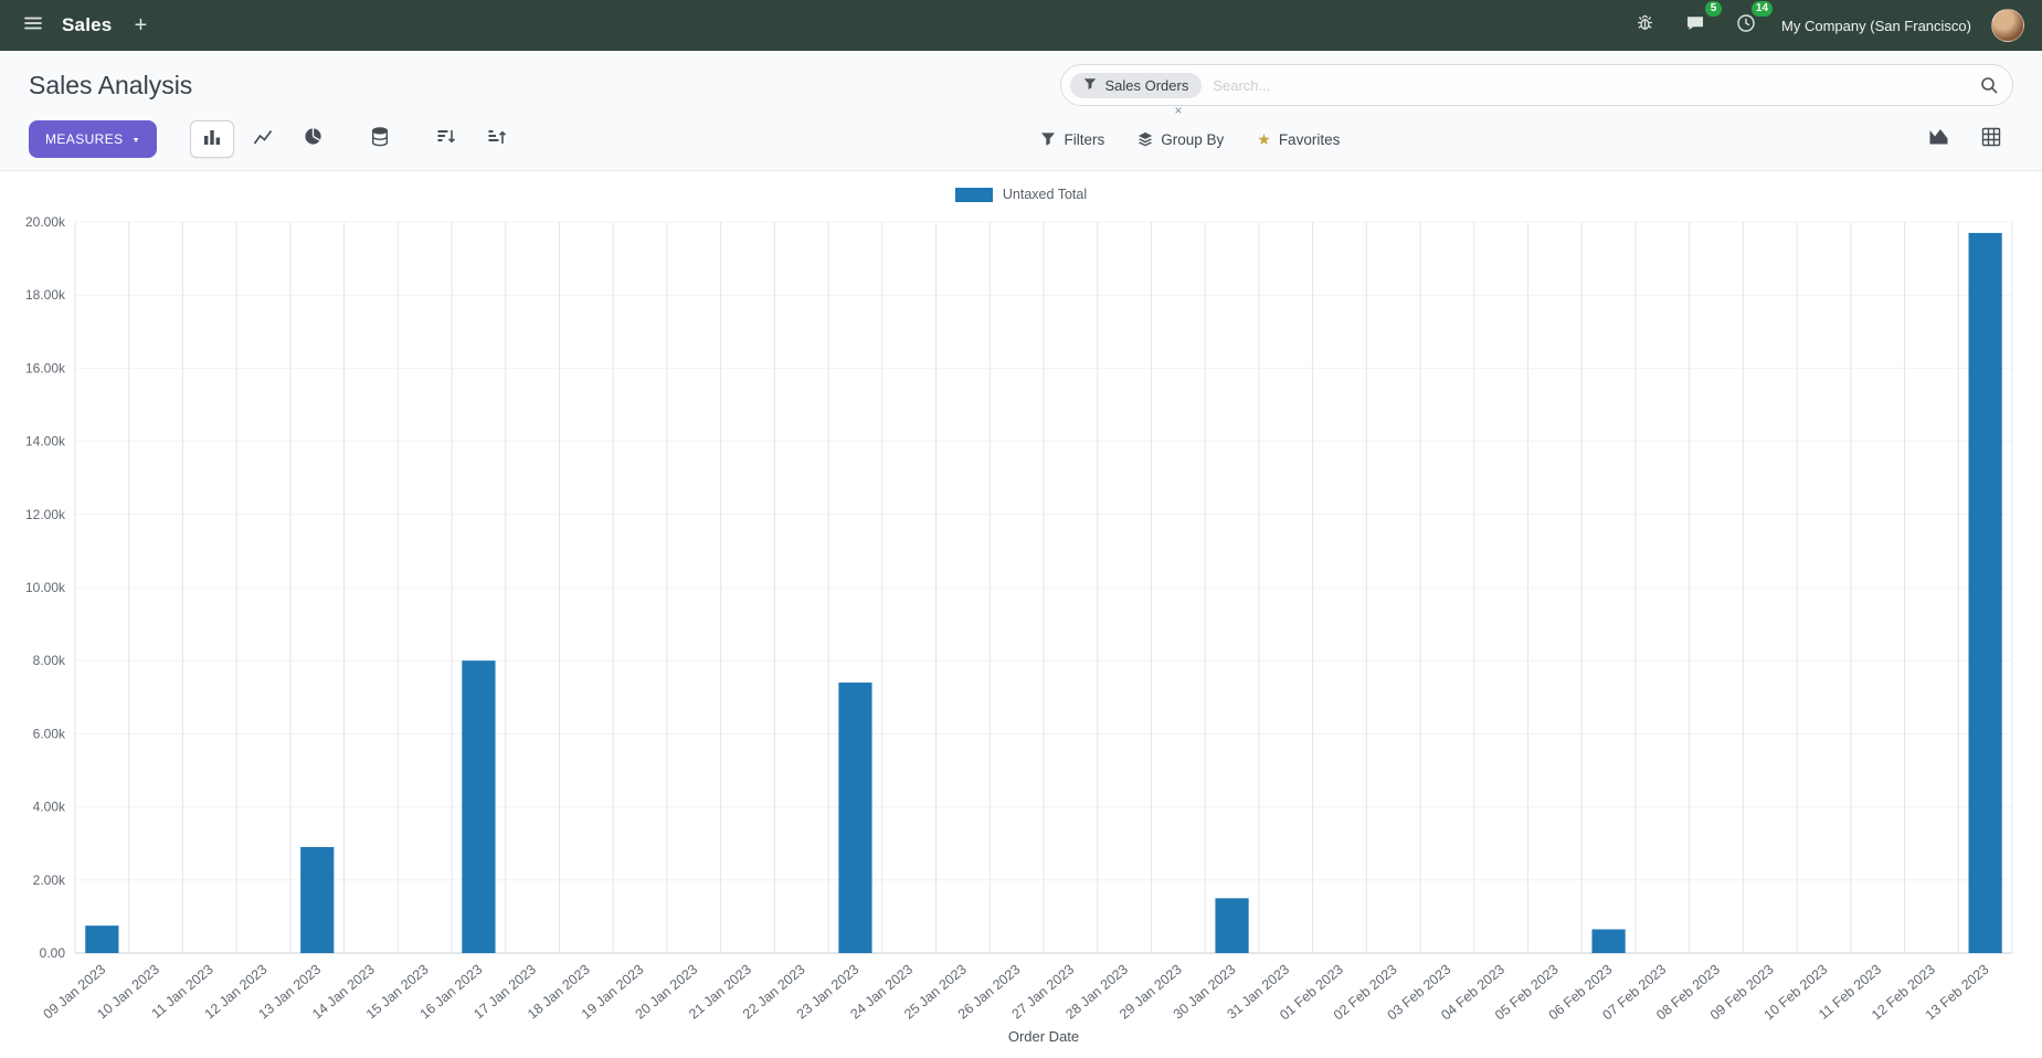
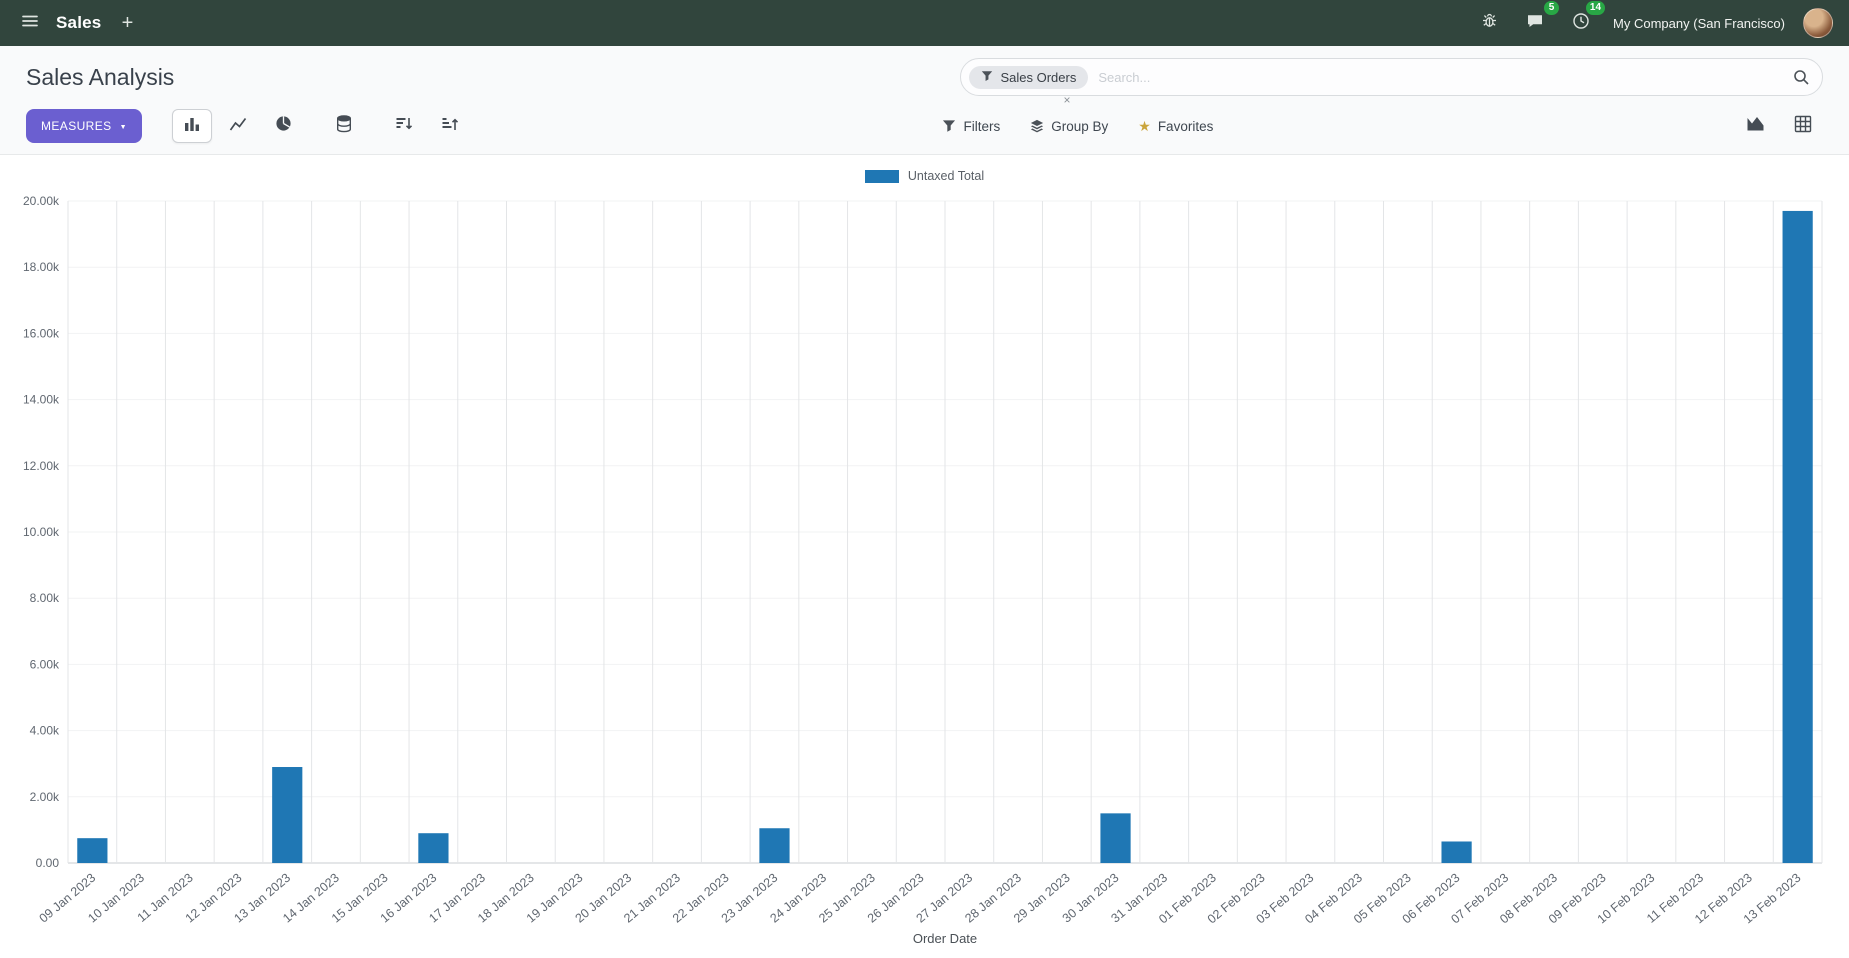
16 Jan 2023: 8.0k -> 0.9k
23 Jan 2023: 7.4k -> 1.0k
